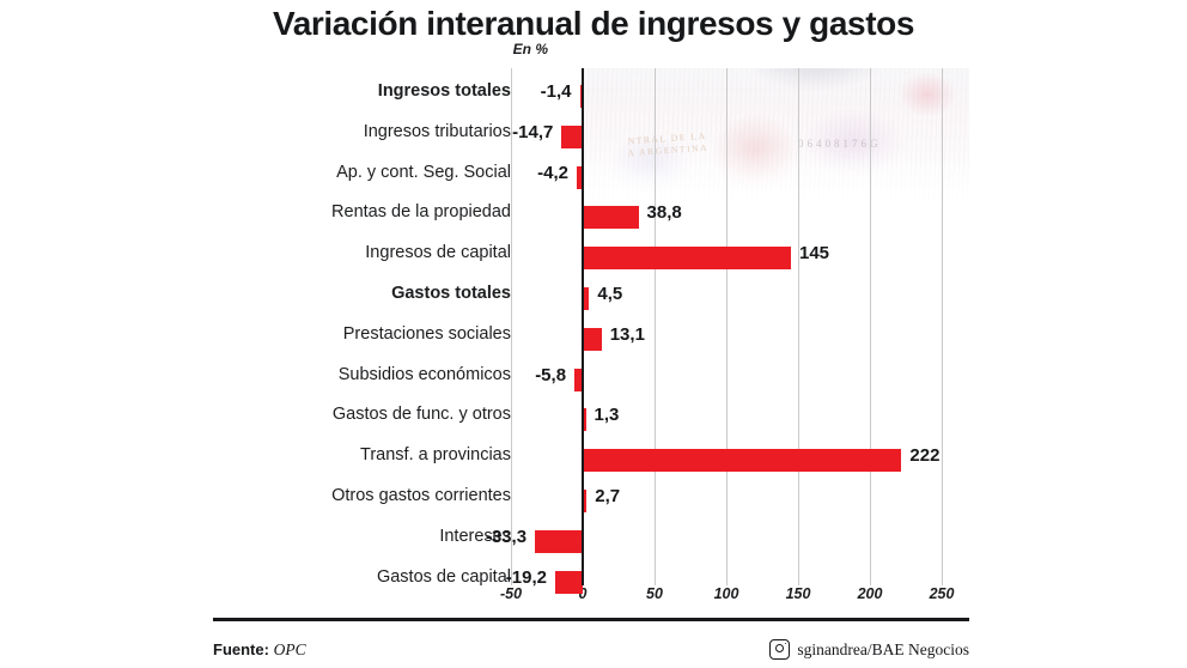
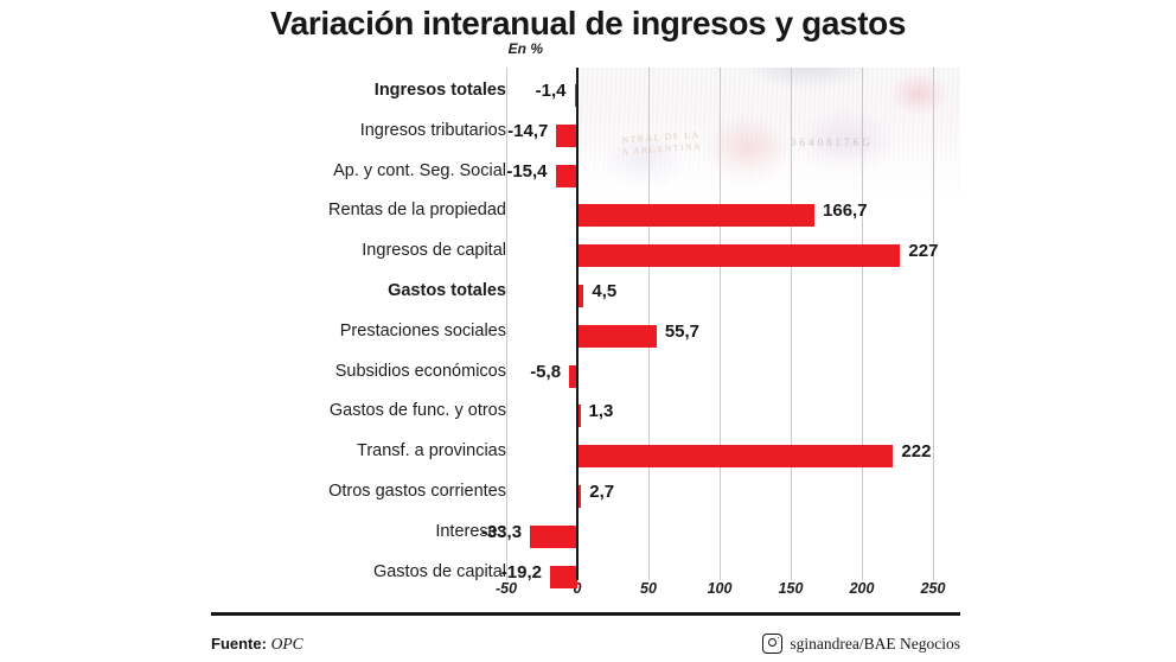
Ap. y cont. Seg. Social: -4,2 -> -15,4
Rentas de la propiedad: 38,8 -> 166,7
Ingresos de capital: 145 -> 227
Prestaciones sociales: 13,1 -> 55,7
